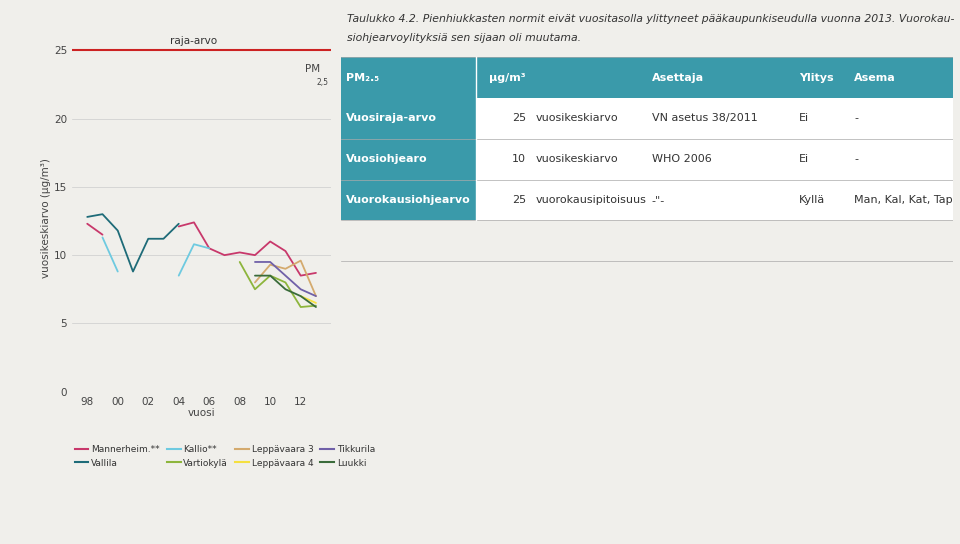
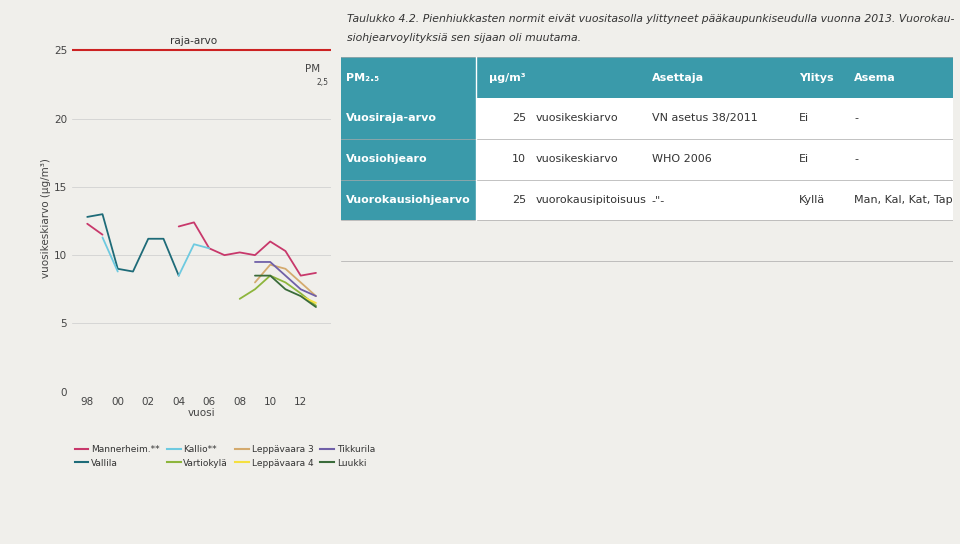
Vallila/00: 11.8 -> 9.0
Vallila/04: 12.3 -> 8.5
Vartiokylä/08: 9.5 -> 6.8
Vartiokylä/12: 6.2 -> 7.2
Leppävaara 3/12: 9.6 -> 8.0
